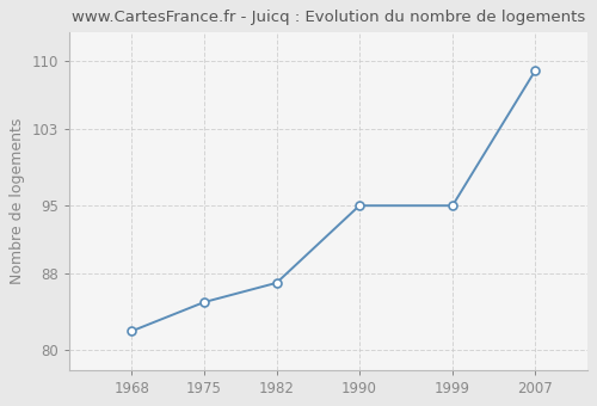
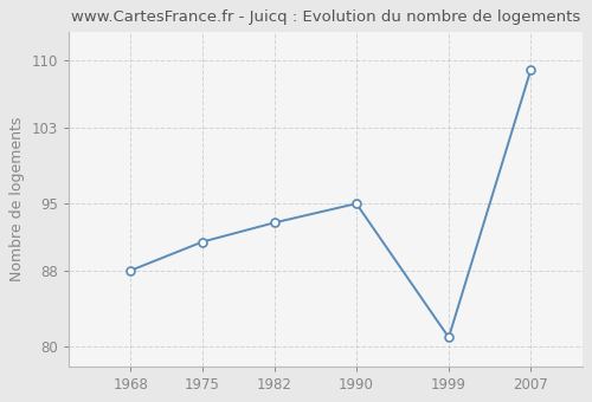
1968: 82 -> 88
1975: 85 -> 91
1982: 87 -> 93
1999: 95 -> 81
